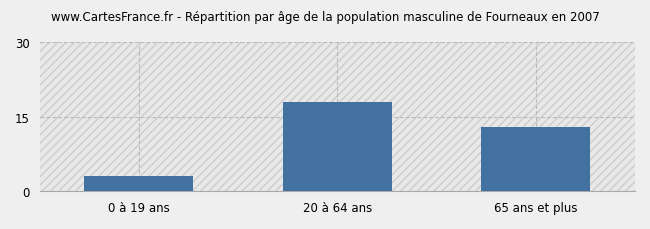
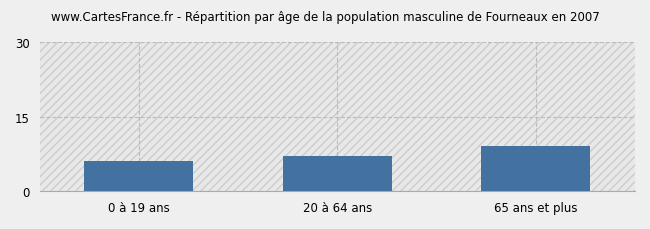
0 à 19 ans: 3 -> 6
20 à 64 ans: 18 -> 7
65 ans et plus: 13 -> 9
